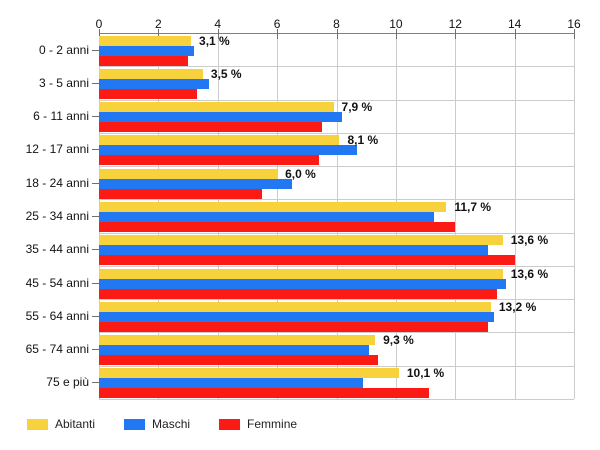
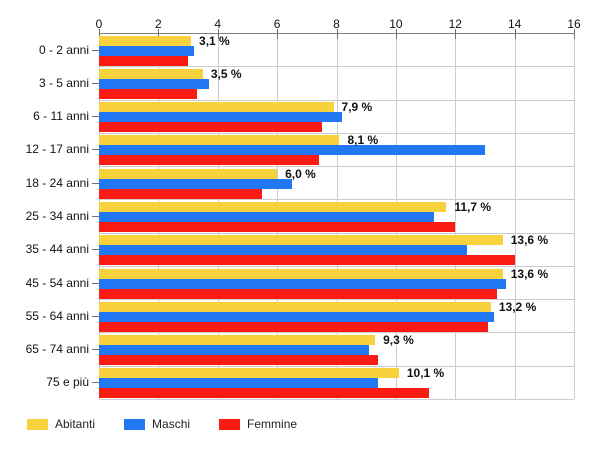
Maschi/12 - 17 anni: 8.7 -> 13.0
Maschi/35 - 44 anni: 13.1 -> 12.4
Maschi/75 e più: 8.9 -> 9.4
